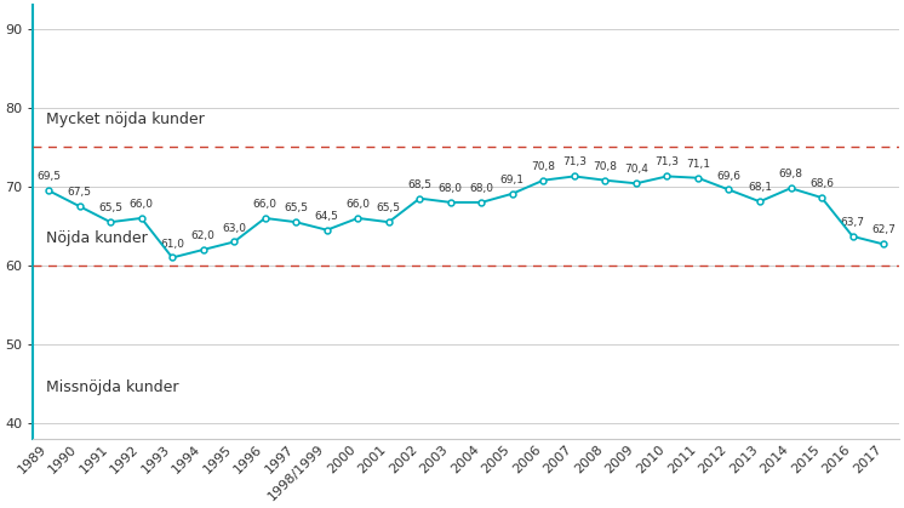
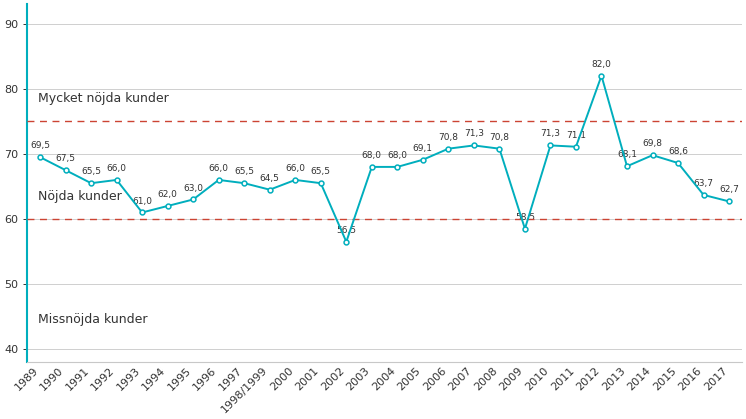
2002: 68,5 -> 56,5
2009: 70,4 -> 58,5
2012: 69,6 -> 82,0
